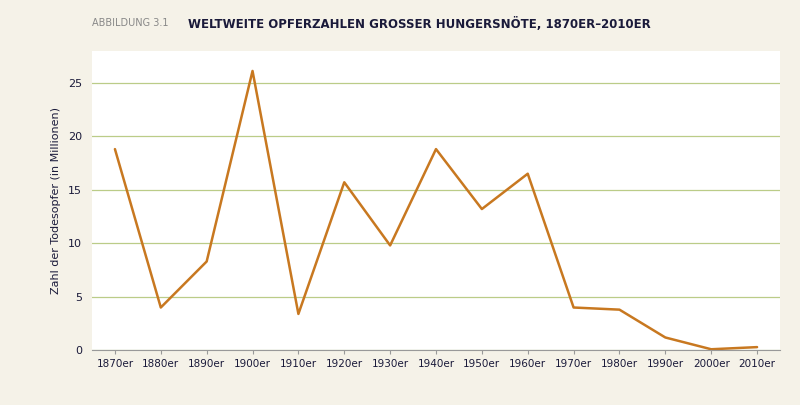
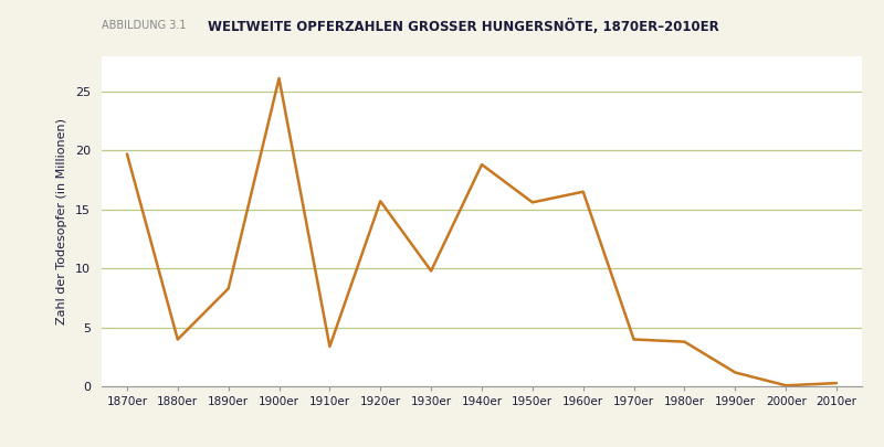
1870er: 18.8 -> 19.7
1950er: 13.2 -> 15.6
